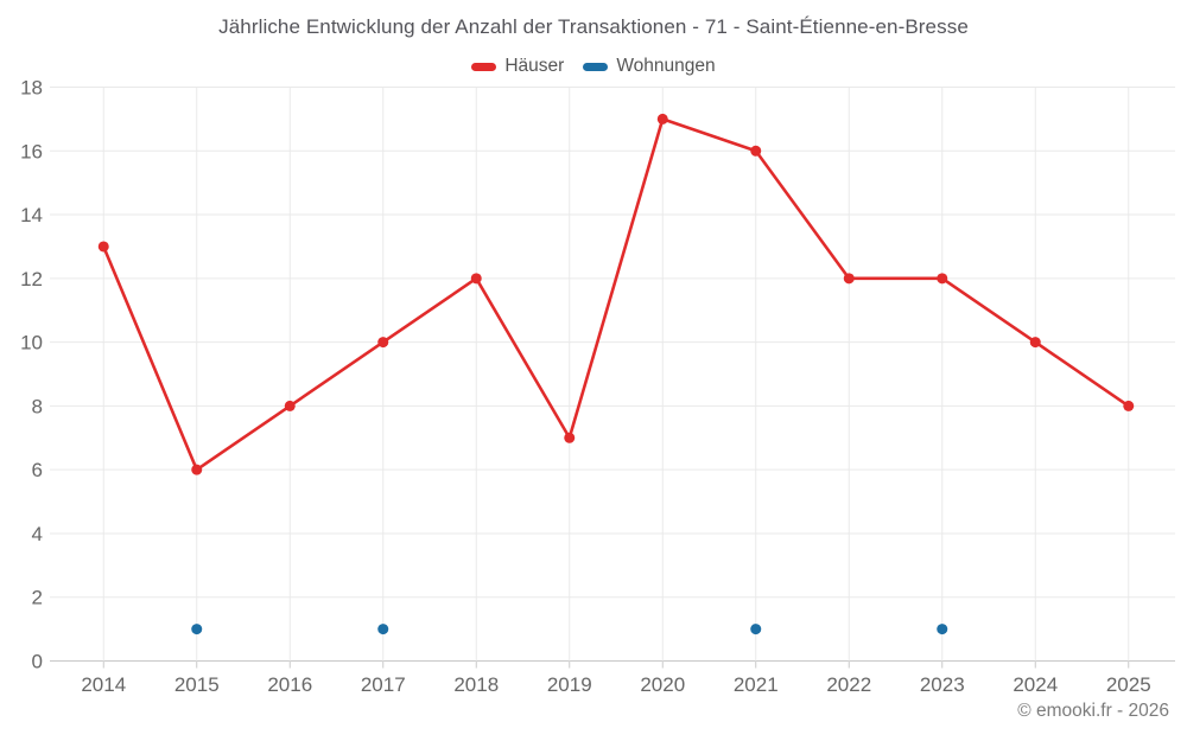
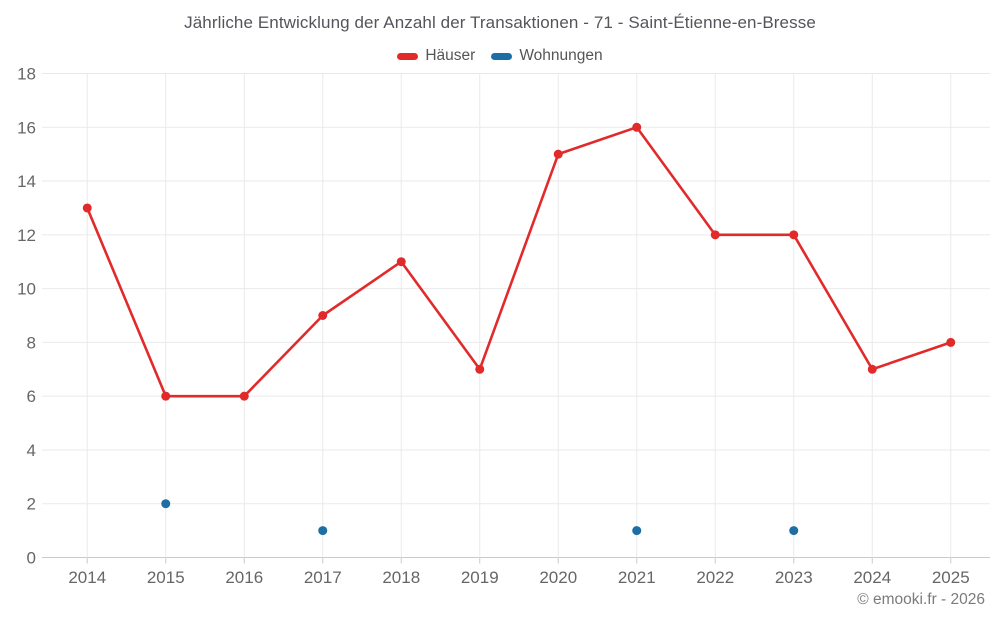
Wohnungen/2015: 1 -> 2
Häuser/2016: 8 -> 6
Häuser/2017: 10 -> 9
Häuser/2018: 12 -> 11
Häuser/2020: 17 -> 15
Häuser/2024: 10 -> 7
